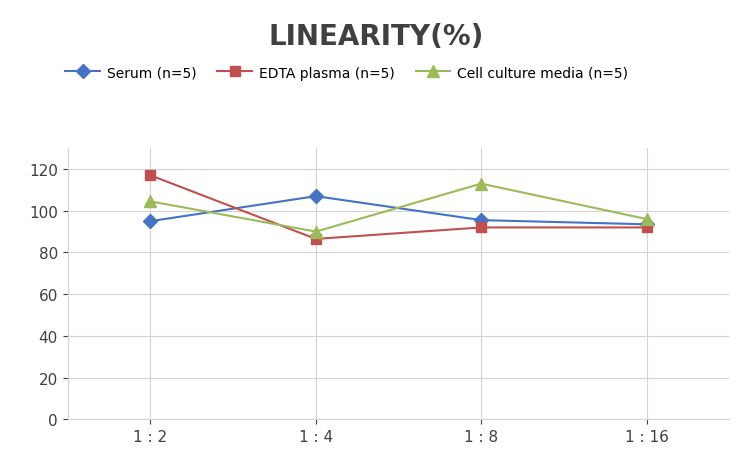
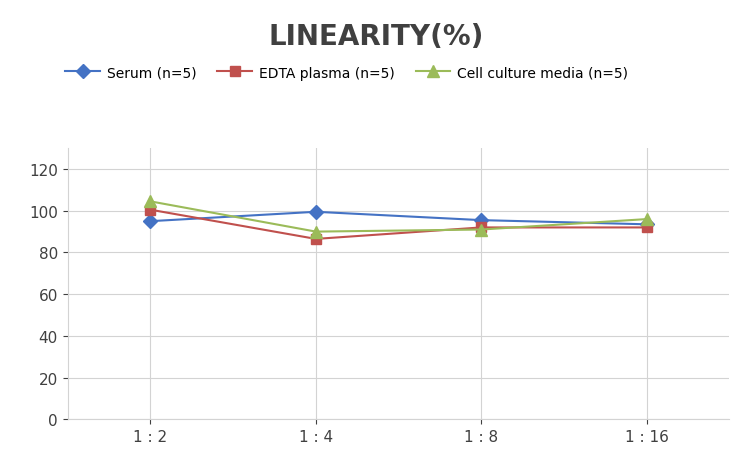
EDTA plasma (n=5)/1 : 2: 117.0 -> 100.5
Serum (n=5)/1 : 4: 107.0 -> 99.5
Cell culture media (n=5)/1 : 8: 113.0 -> 91.0
